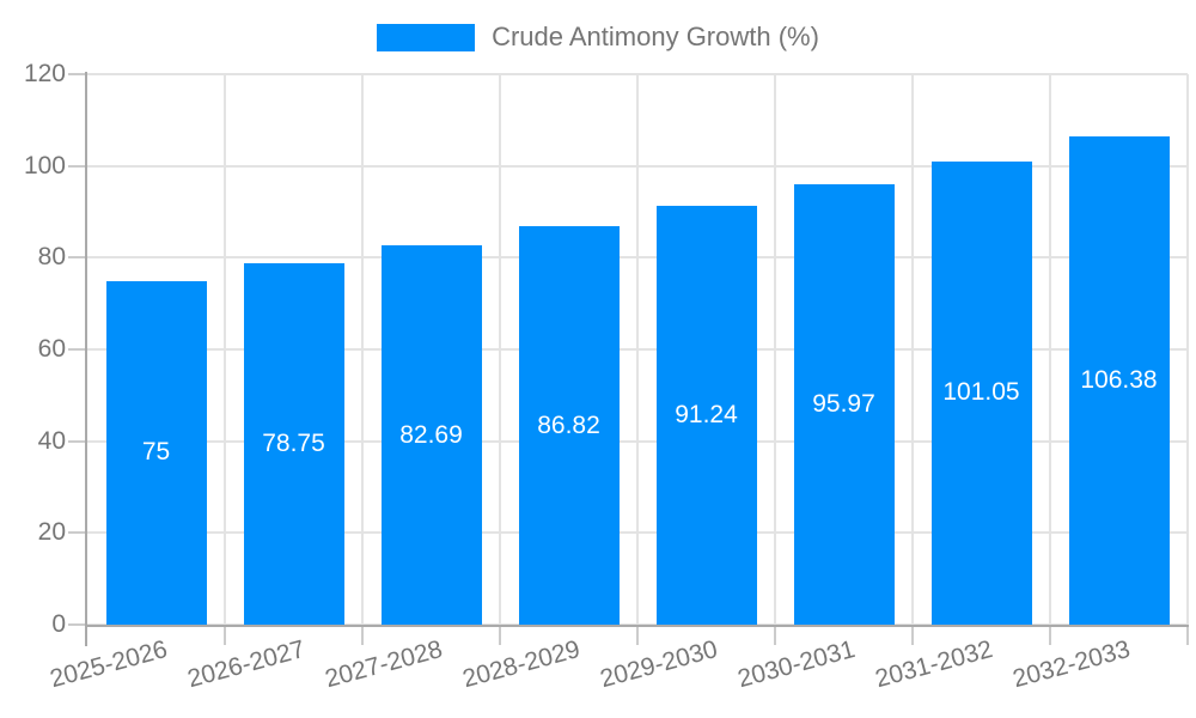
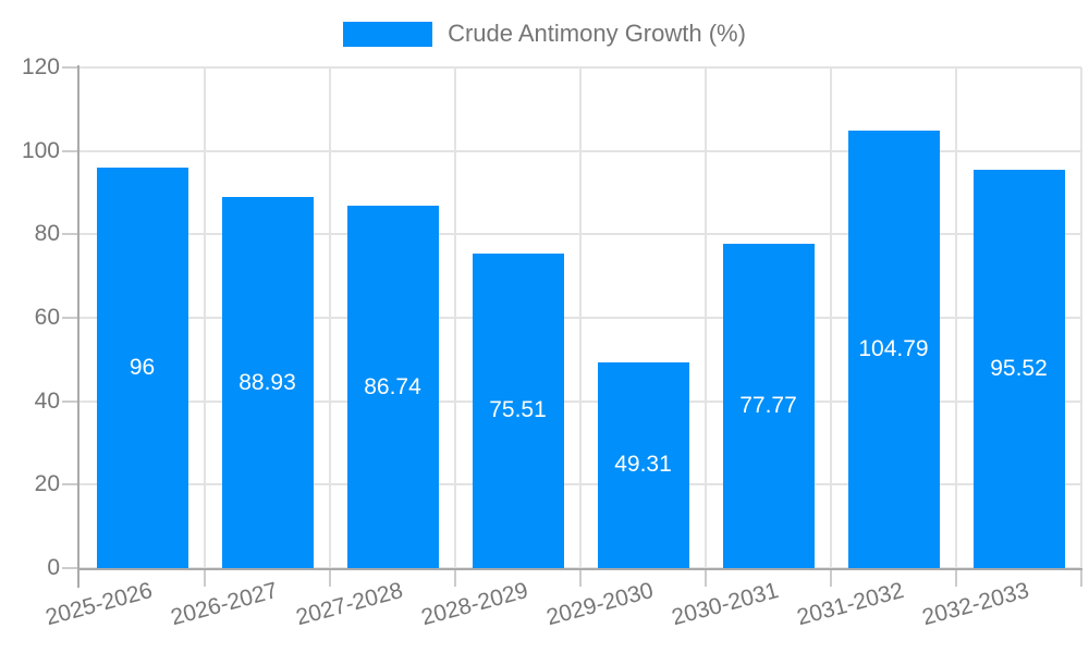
2025-2026: 75 -> 96
2026-2027: 78.75 -> 88.93
2027-2028: 82.69 -> 86.74
2028-2029: 86.82 -> 75.51
2029-2030: 91.24 -> 49.31
2030-2031: 95.97 -> 77.77
2031-2032: 101.05 -> 104.79
2032-2033: 106.38 -> 95.52
